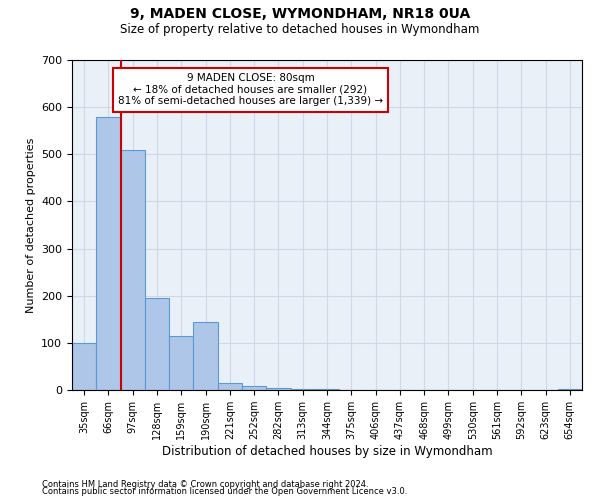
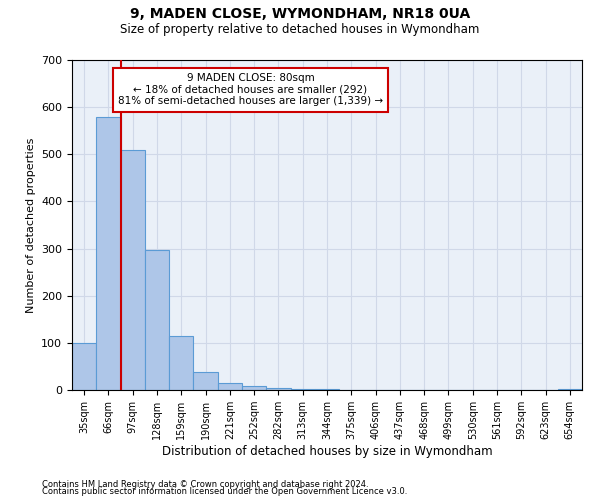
128sqm: 195 -> 298
190sqm: 145 -> 38
